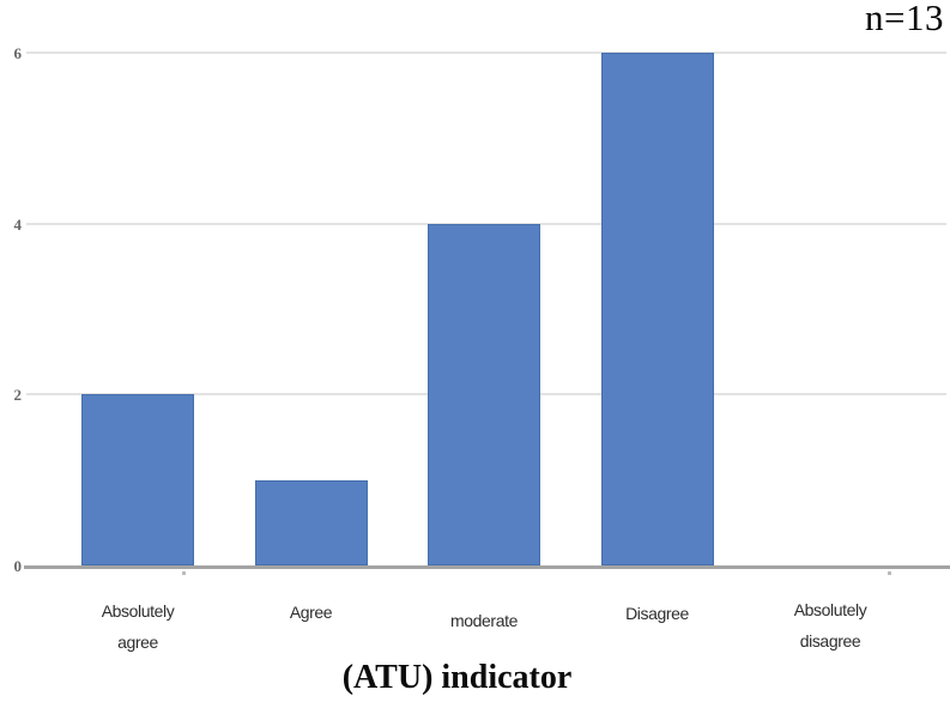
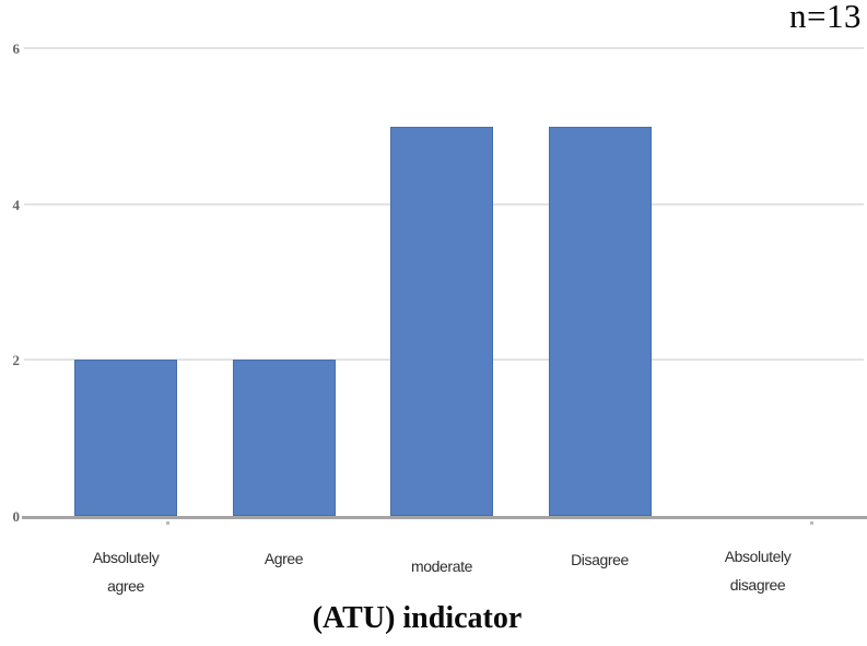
Agree: 1 -> 2
moderate: 4 -> 5
Disagree: 6 -> 5
